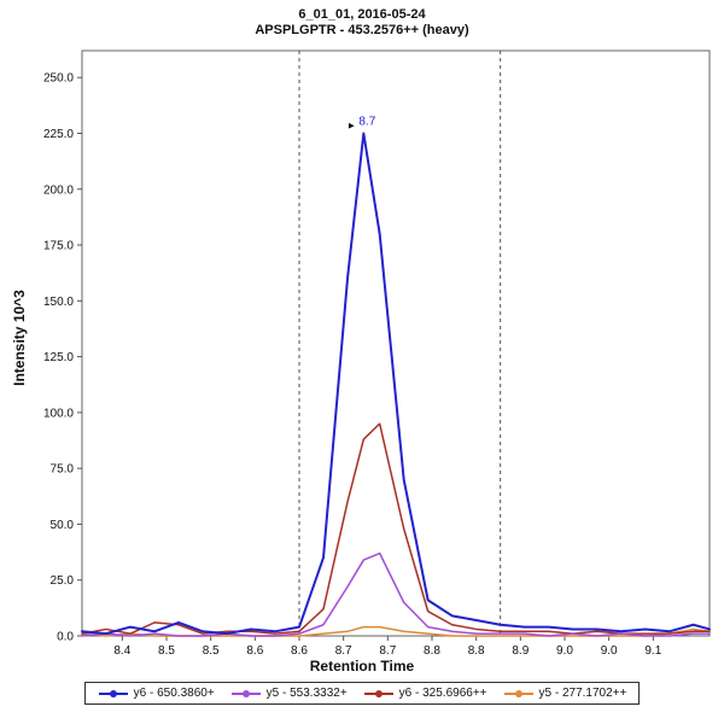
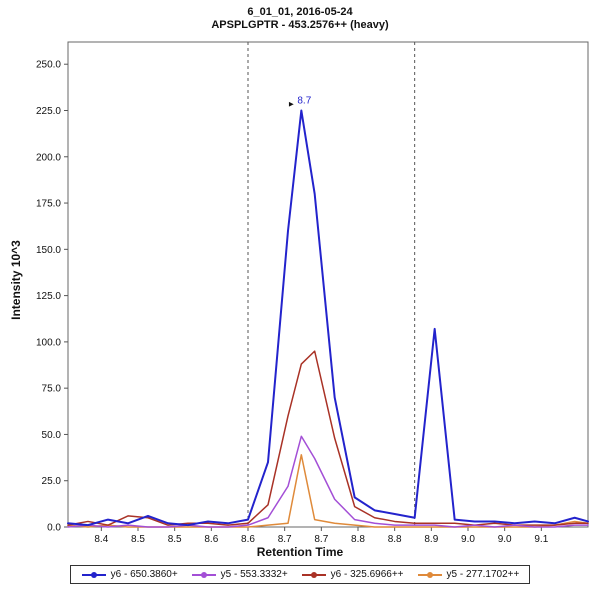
y5 - 553.3332+/8.7: 34 -> 49
y5 - 277.1702++/8.7: 4 -> 39
y6 - 650.3860+/8.9: 4 -> 107
